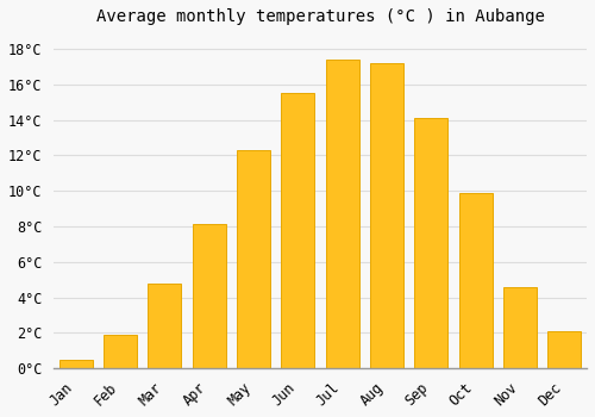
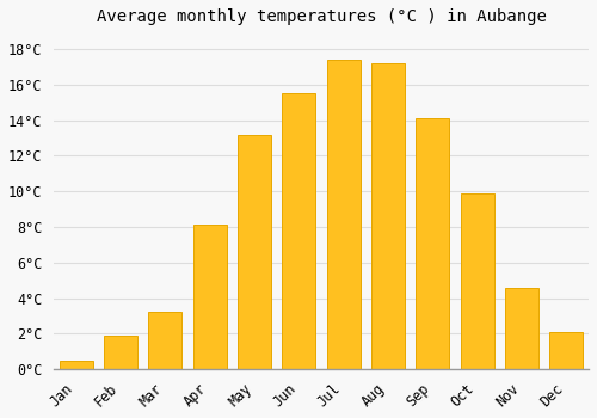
Mar: 4.8°C -> 3.2°C
May: 12.3°C -> 13.2°C
